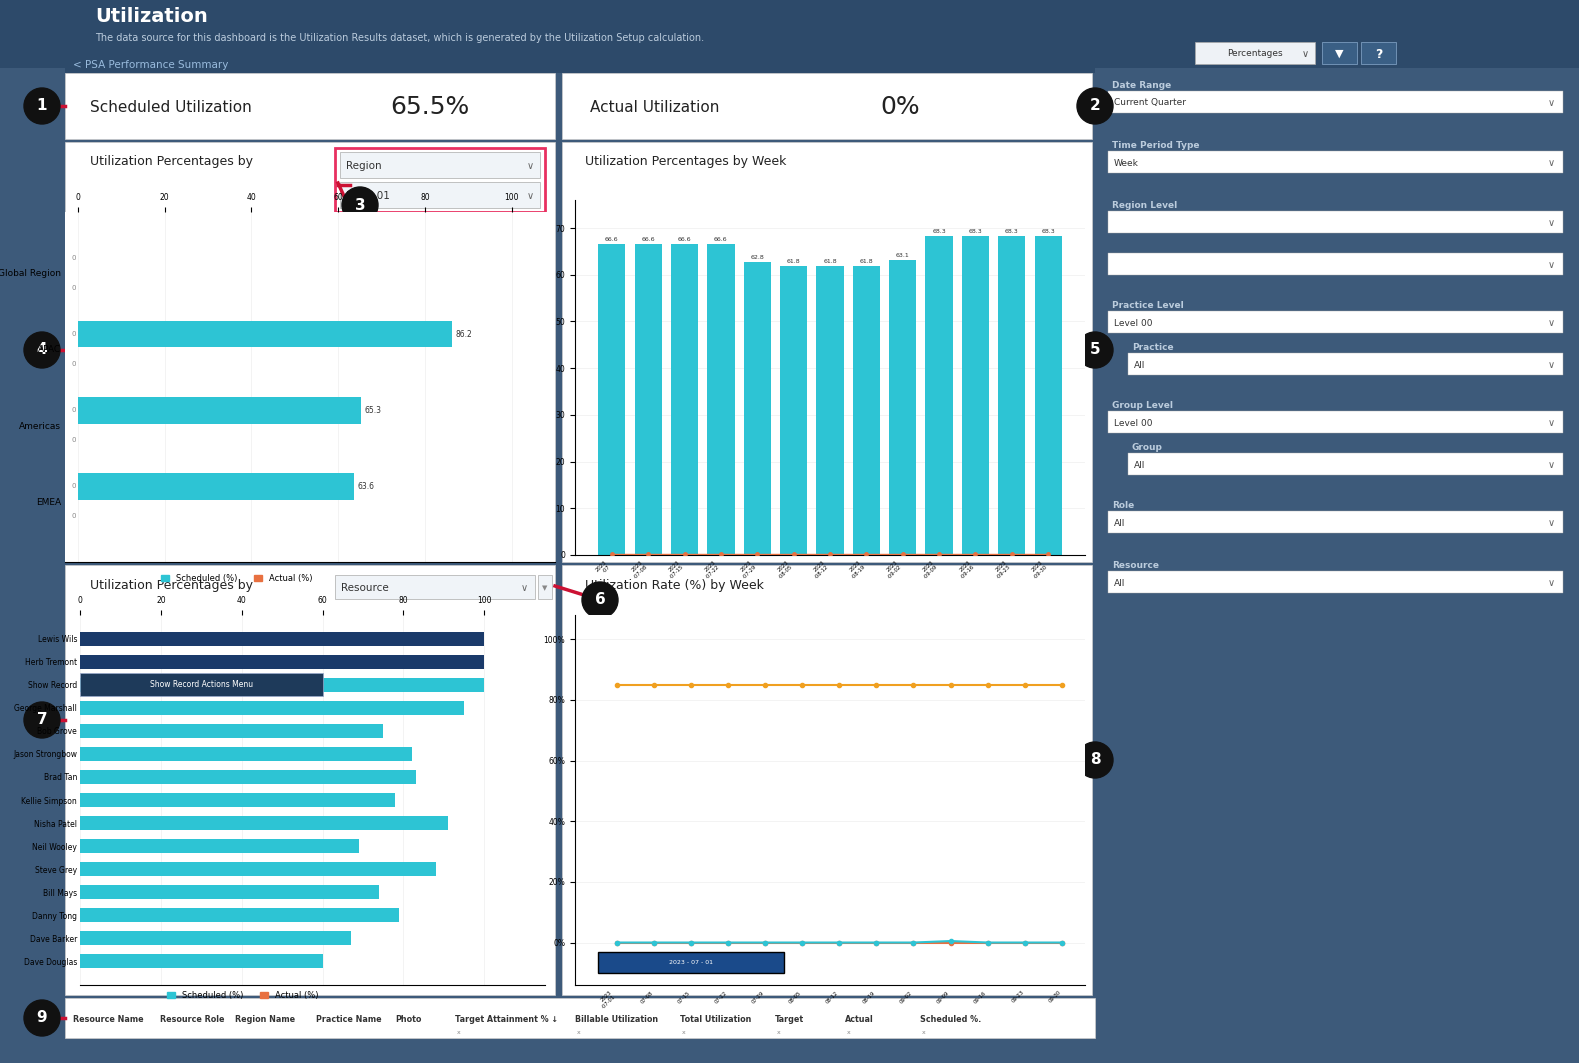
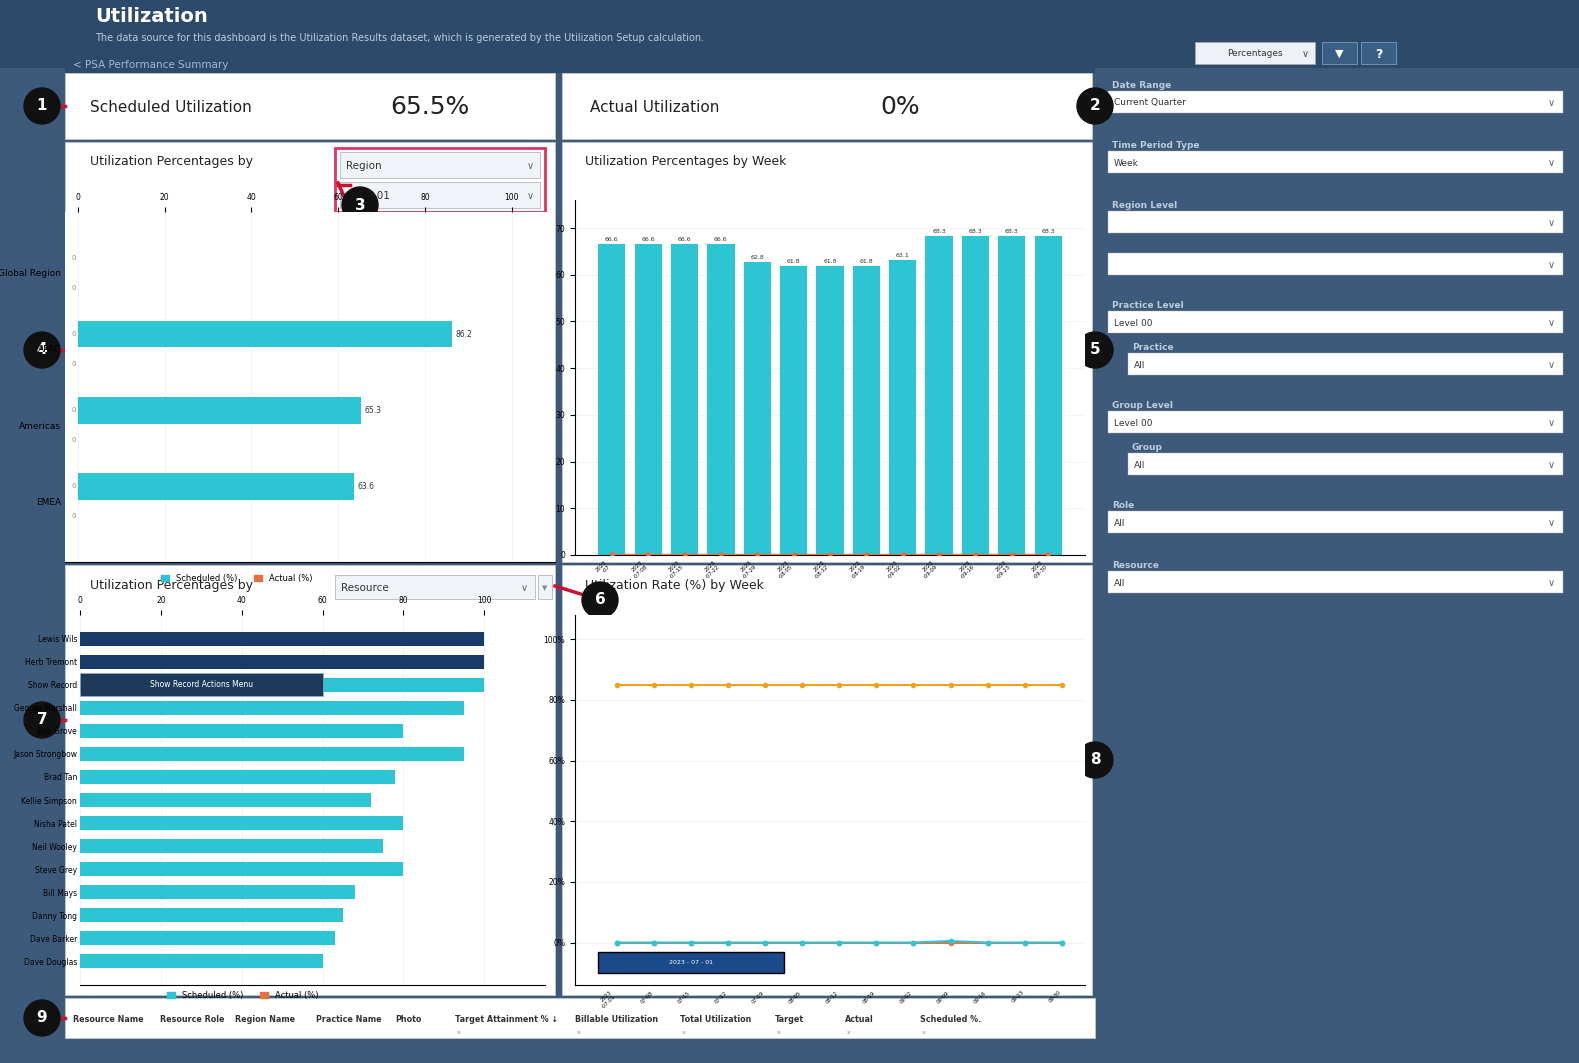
Scheduled (%)/Bob Grove: 75 -> 80
Scheduled (%)/Jason Strongbow: 82 -> 95
Scheduled (%)/Brad Tan: 83 -> 78
Scheduled (%)/Kellie Simpson: 78 -> 72
Scheduled (%)/Nisha Patel: 91 -> 80
Scheduled (%)/Neil Wooley: 69 -> 75
Scheduled (%)/Steve Grey: 88 -> 80
Scheduled (%)/Bill Mays: 74 -> 68
Scheduled (%)/Danny Tong: 79 -> 65
Scheduled (%)/Dave Barker: 67 -> 63
